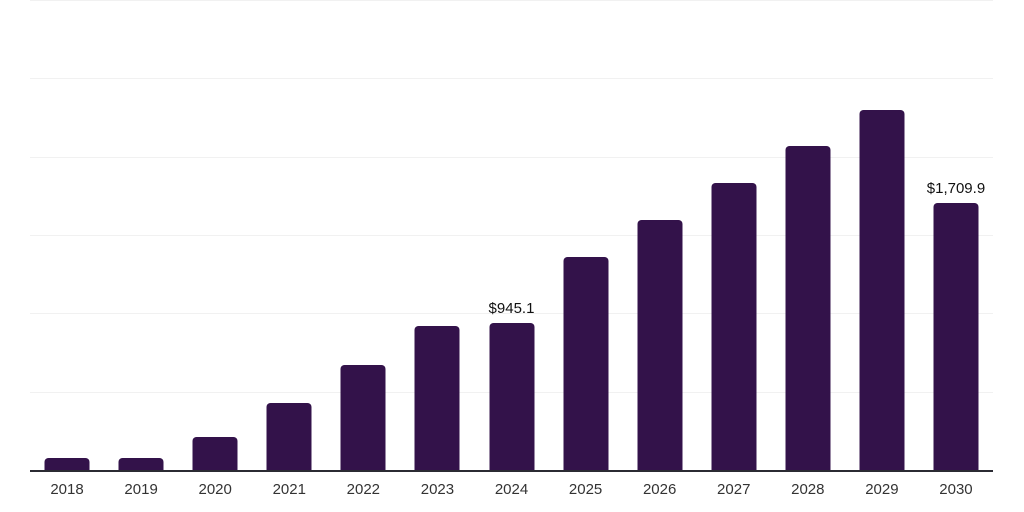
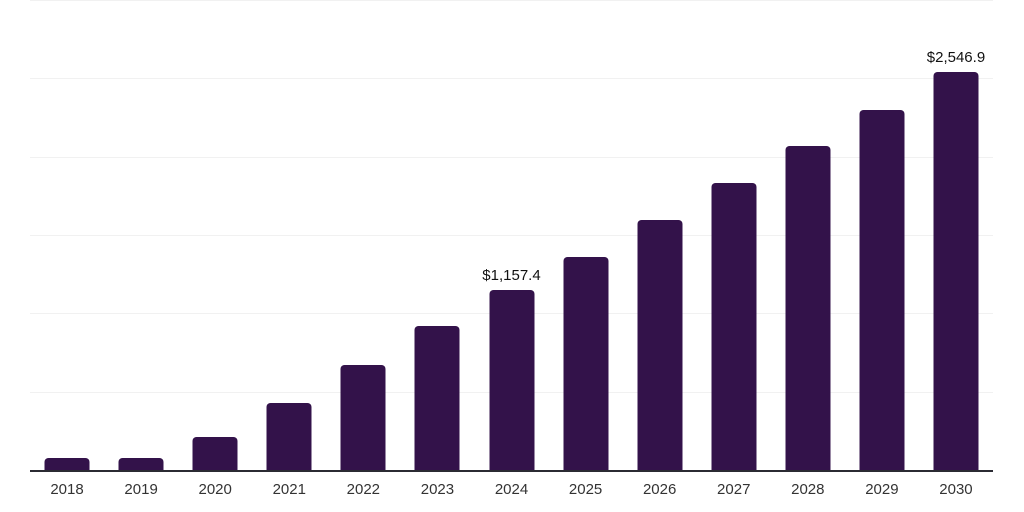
2024: $945.1 -> $1,157.4
2030: $1,709.9 -> $2,546.9
